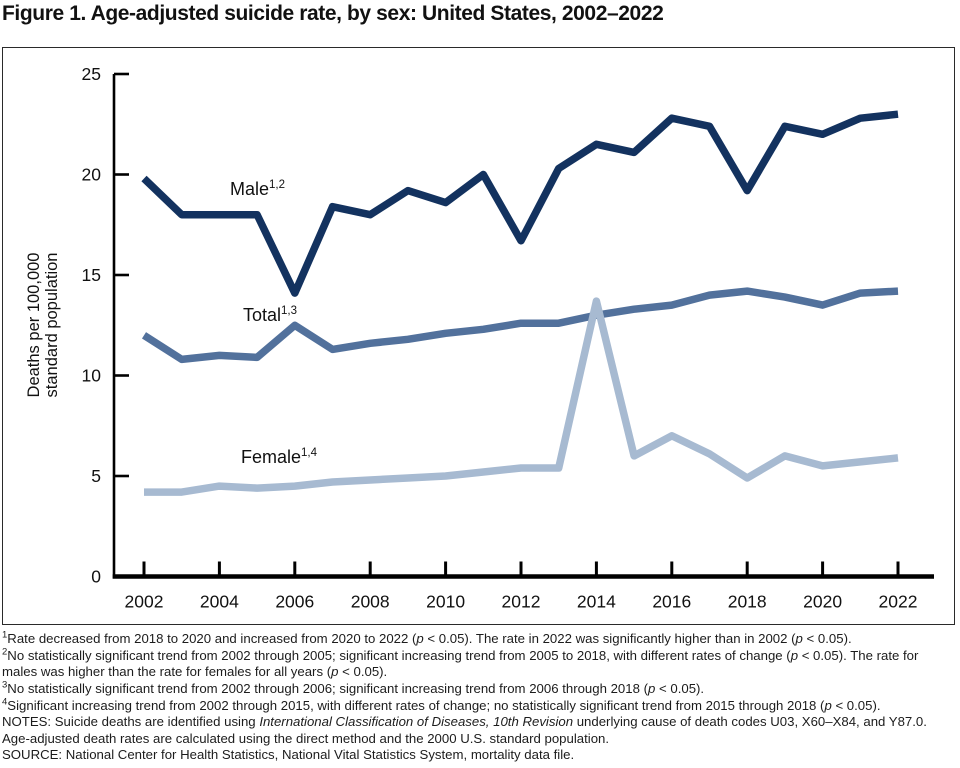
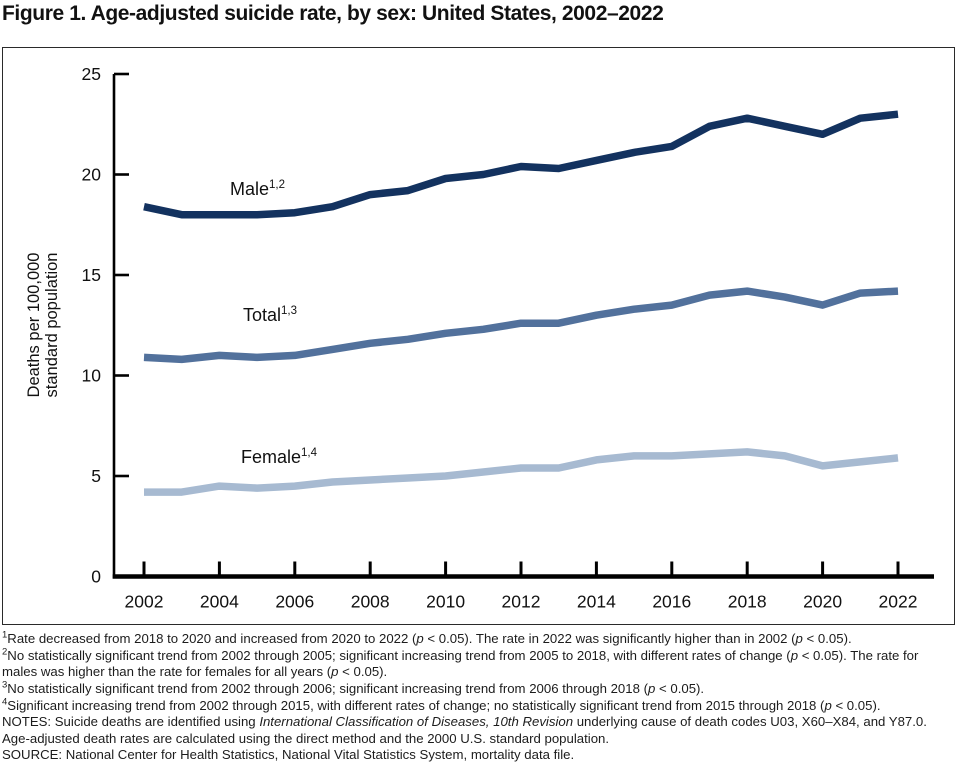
Male/2002: 19.8 -> 18.4
Total/2002: 12.0 -> 10.9
Male/2006: 14.1 -> 18.1
Total/2006: 12.5 -> 11.0
Male/2008: 18.0 -> 19.0
Male/2010: 18.6 -> 19.8
Male/2012: 16.7 -> 20.4
Male/2014: 21.5 -> 20.7
Female/2014: 13.7 -> 5.8
Male/2016: 22.8 -> 21.4
Female/2016: 7.0 -> 6.0
Male/2018: 19.2 -> 22.8
Female/2018: 4.9 -> 6.2
